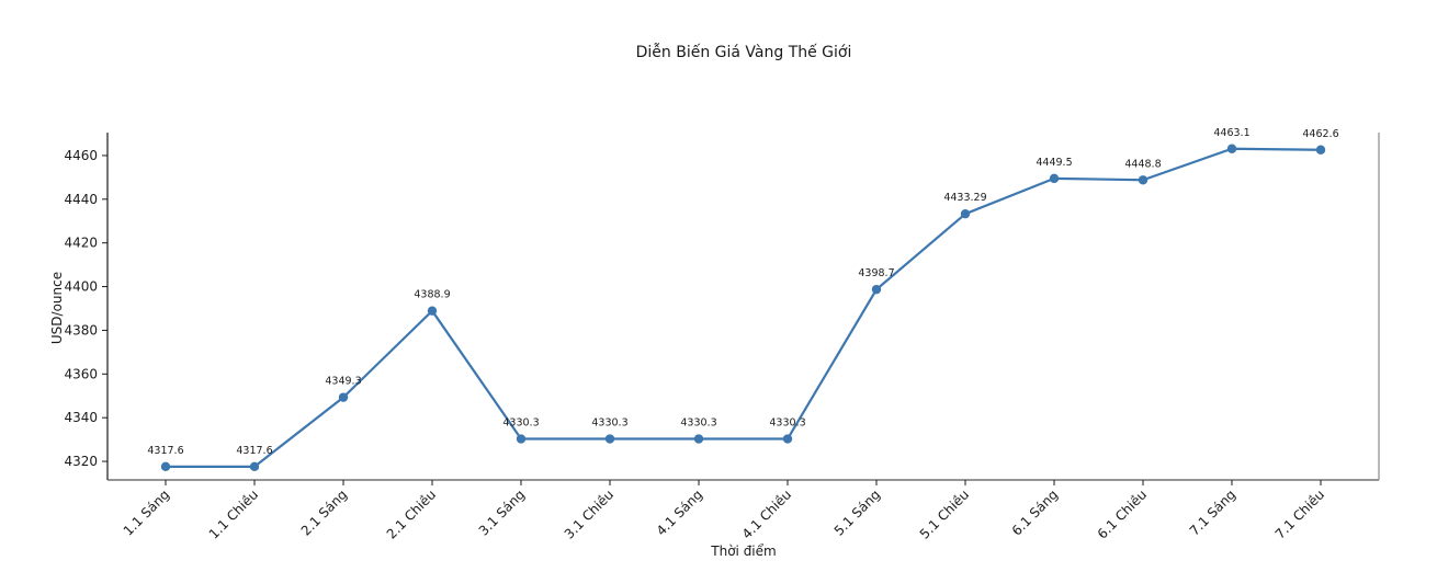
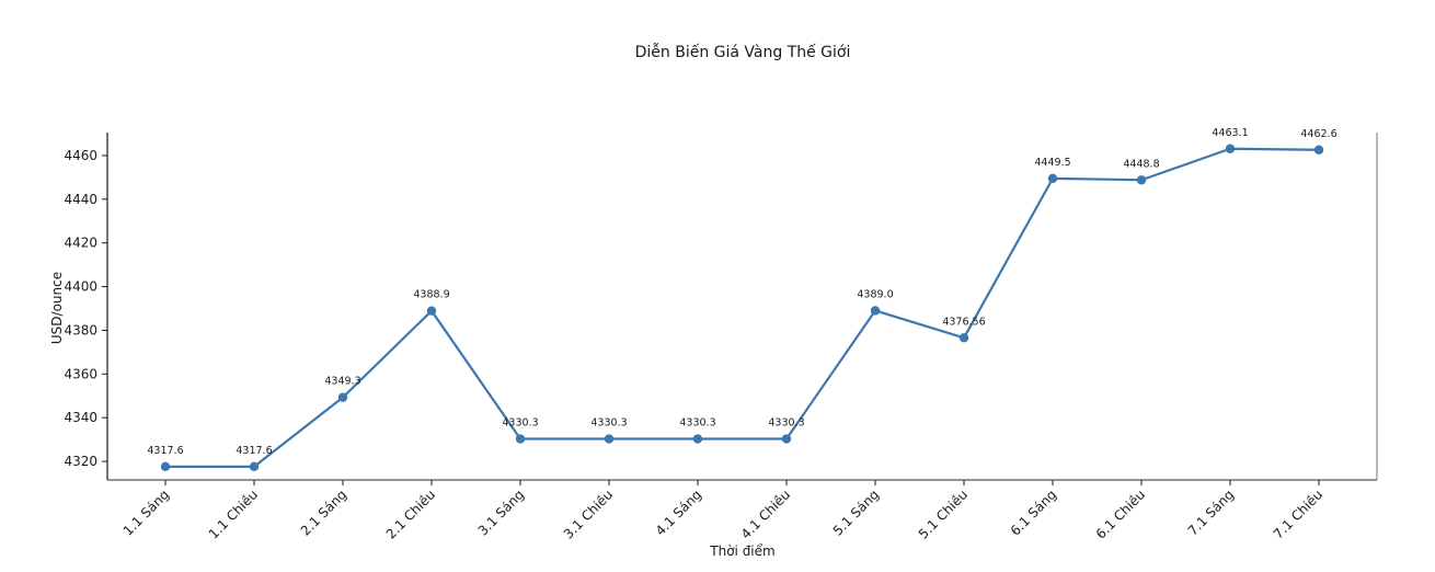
5.1 Sáng: 4398.7 -> 4389.0
5.1 Chiều: 4433.29 -> 4376.56
